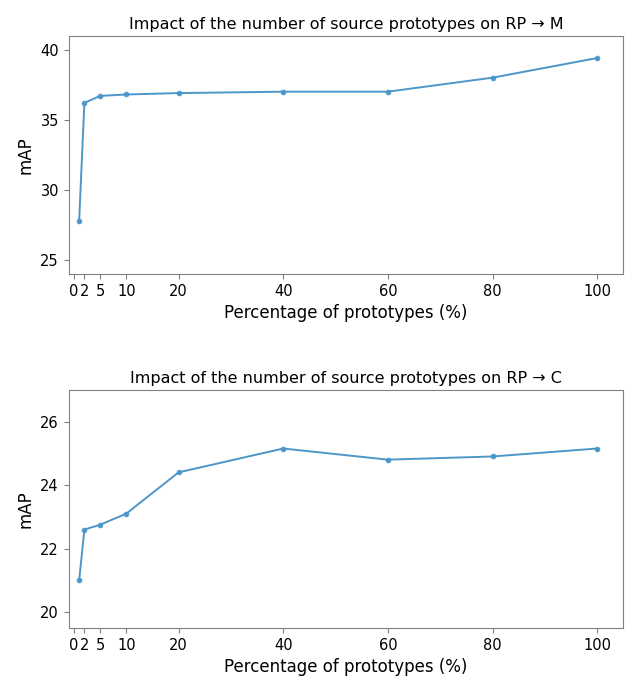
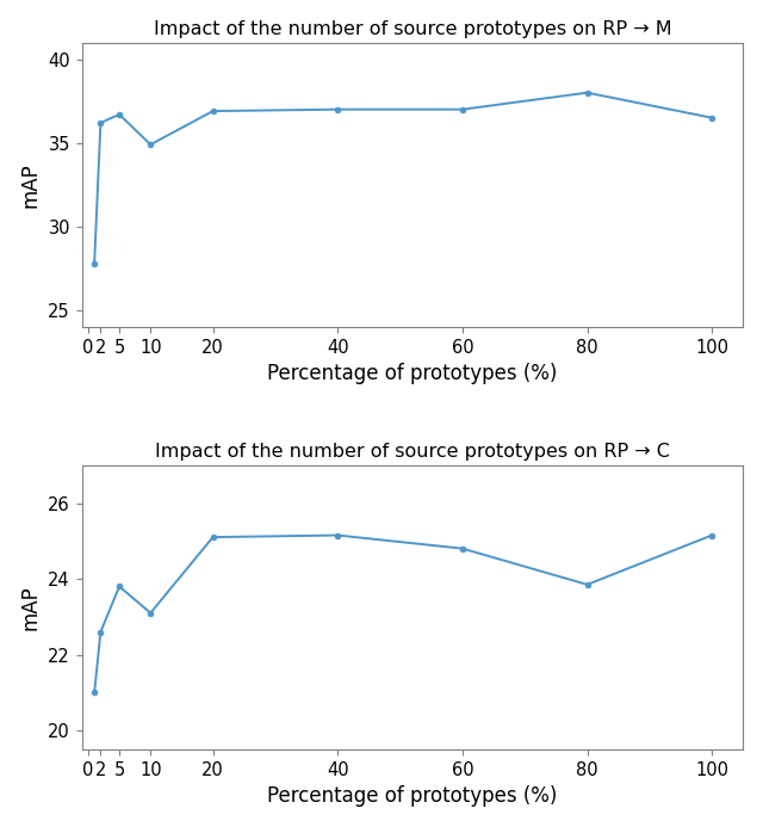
Impact of the number of source prototypes on RP → M/10: 36.8 -> 34.9
Impact of the number of source prototypes on RP → M/100: 39.4 -> 36.5
Impact of the number of source prototypes on RP → C/5: 22.75 -> 23.80
Impact of the number of source prototypes on RP → C/20: 24.40 -> 25.10
Impact of the number of source prototypes on RP → C/80: 24.90 -> 23.85
